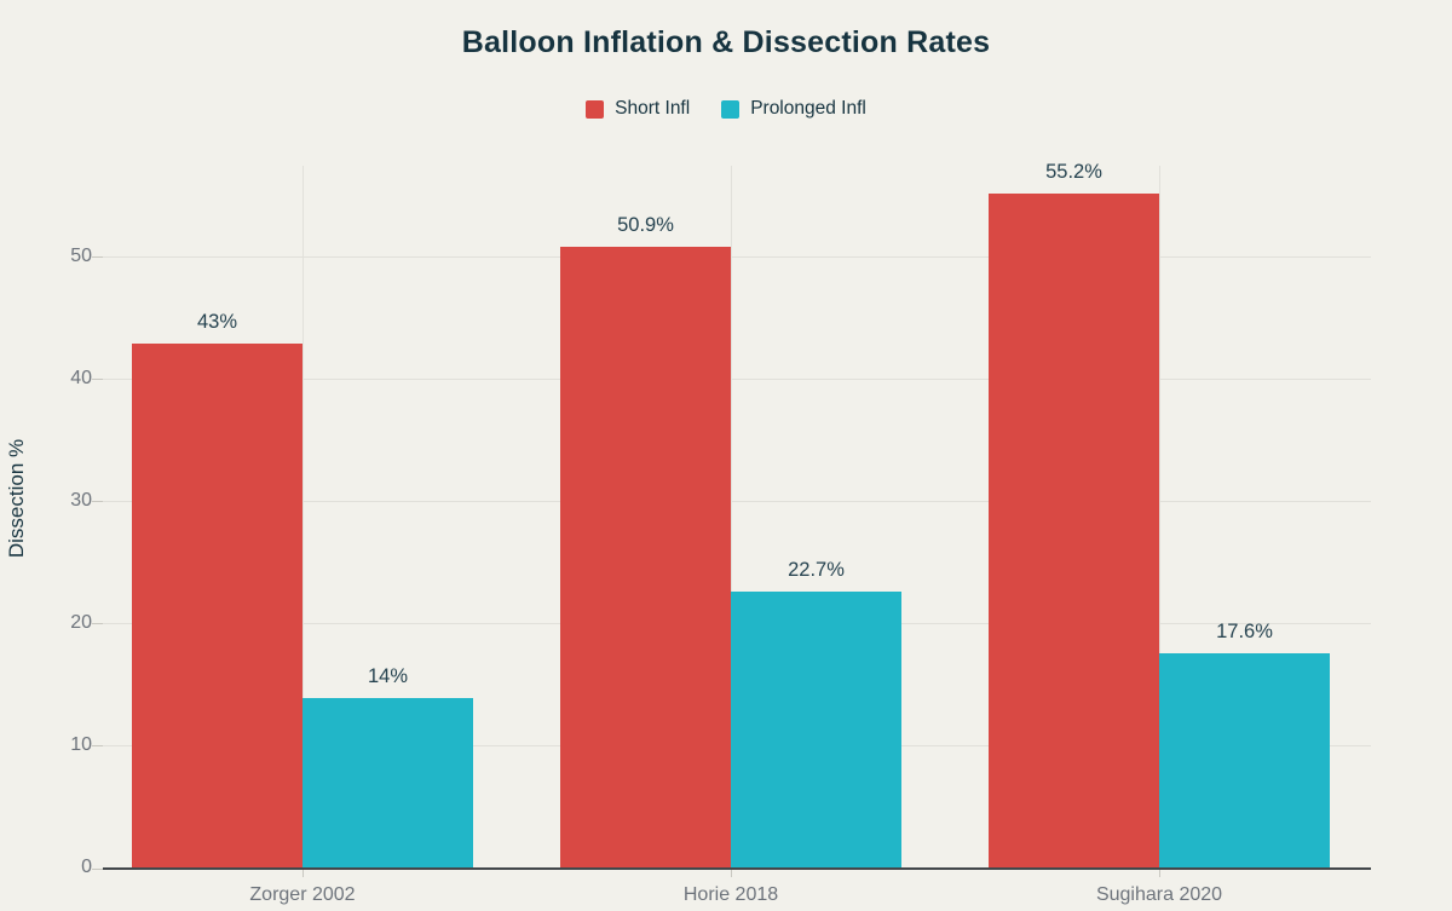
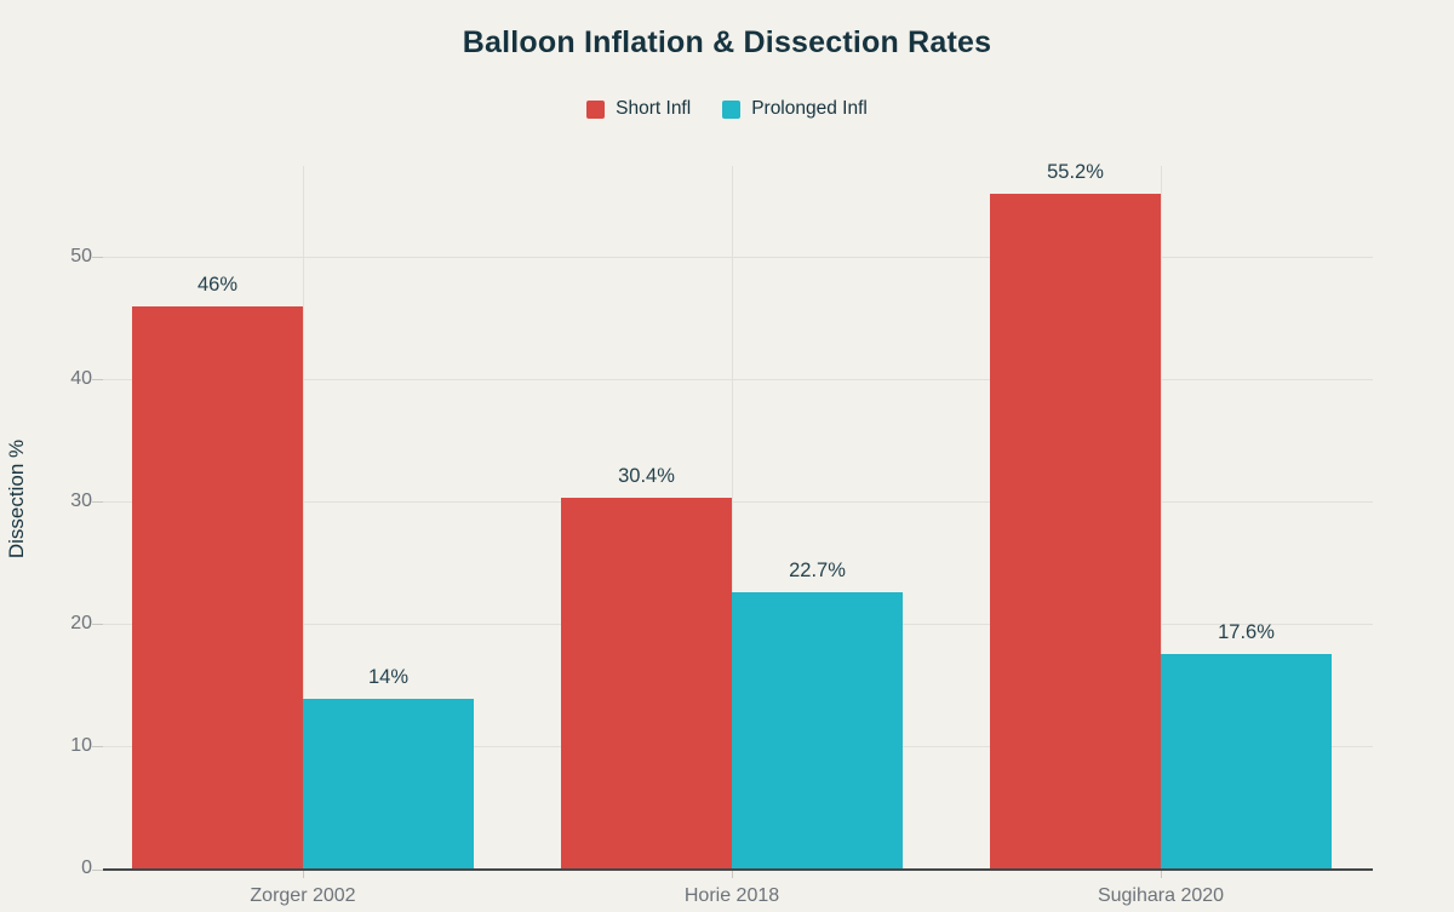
Short Infl/Zorger 2002: 43% -> 46%
Short Infl/Horie 2018: 50.9% -> 30.4%
